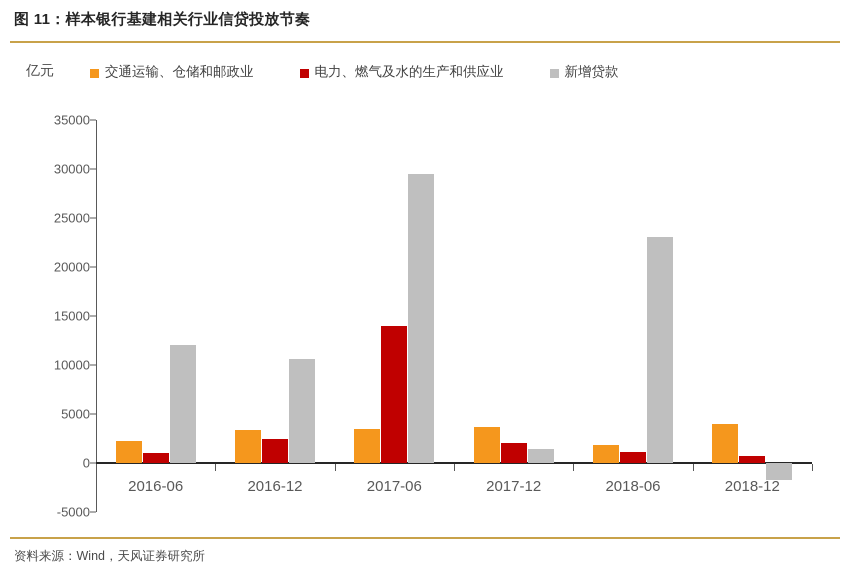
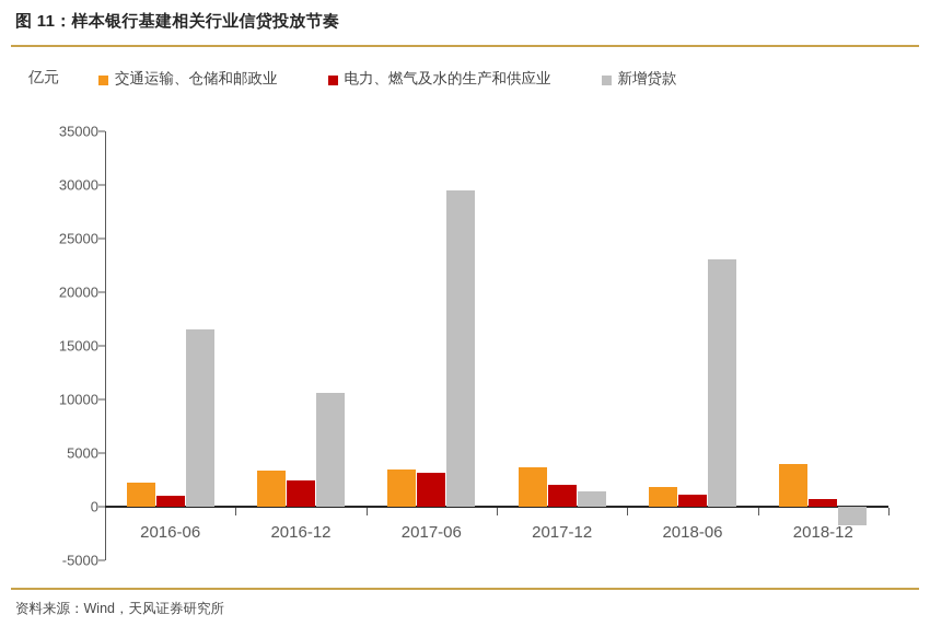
新增贷款/2016-06: 12000 -> 16000
电力、燃气及水的生产和供应业/2017-06: 14000 -> 3000
